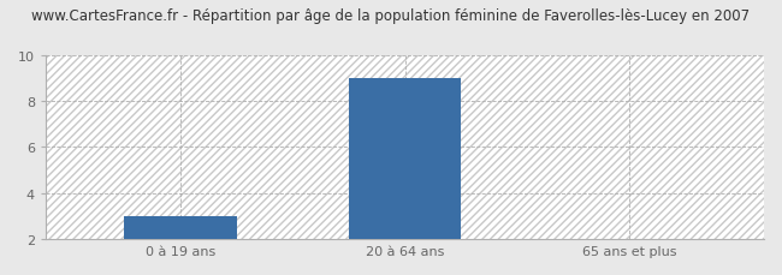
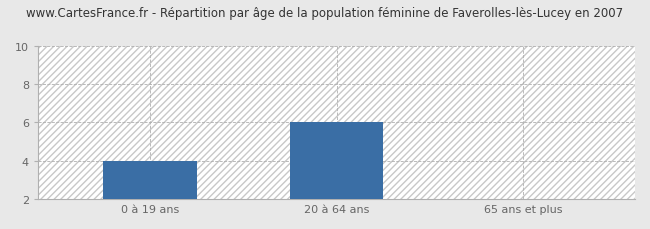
0 à 19 ans: 3.0 -> 4.0
20 à 64 ans: 9.0 -> 6.0
